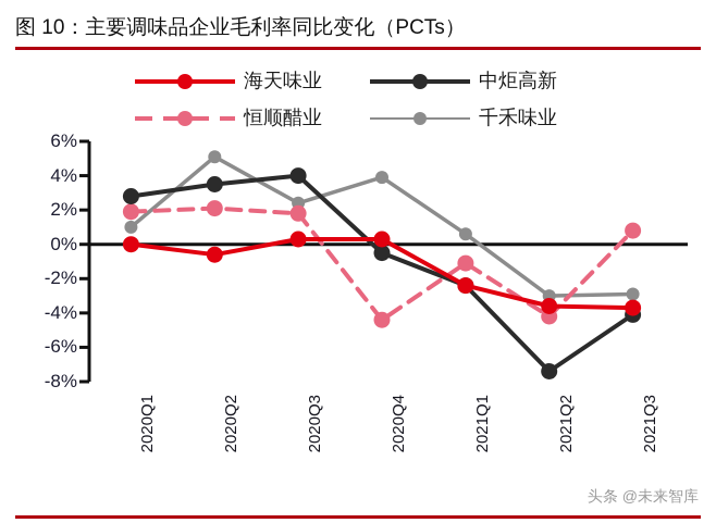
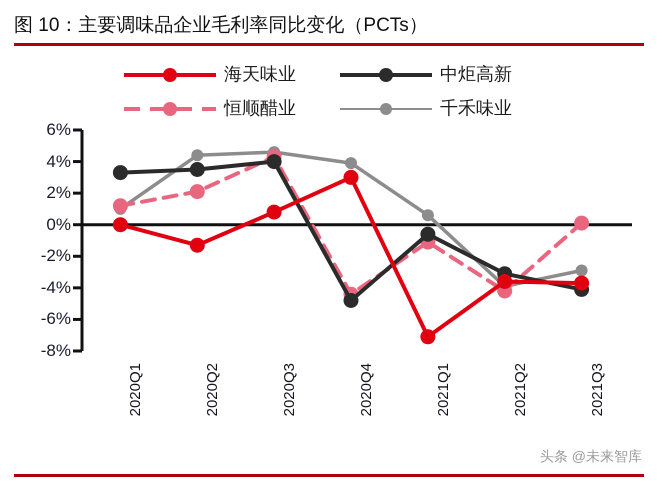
中炬高新/2020Q1: 2.8% -> 3.3%
恒顺醋业/2020Q1: 1.9% -> 1.2%
海天味业/2020Q2: -0.6% -> -1.3%
千禾味业/2020Q2: 5.1% -> 4.4%
海天味业/2020Q3: 0.3% -> 0.8%
恒顺醋业/2020Q3: 1.8% -> 4.3%
千禾味业/2020Q3: 2.4% -> 4.6%
海天味业/2020Q4: 0.3% -> 3.0%
中炬高新/2020Q4: -0.5% -> -4.8%
海天味业/2021Q1: -2.4% -> -7.1%
中炬高新/2021Q1: -2.4% -> -0.6%
中炬高新/2021Q2: -7.4% -> -3.1%
千禾味业/2021Q2: -3.0% -> -3.9%
恒顺醋业/2021Q3: 0.8% -> 0.1%
